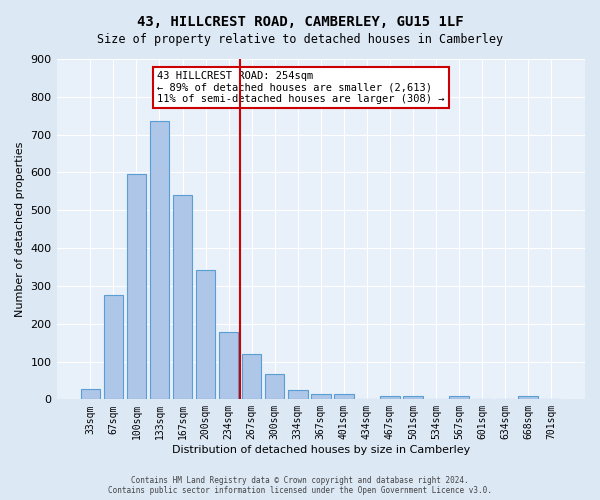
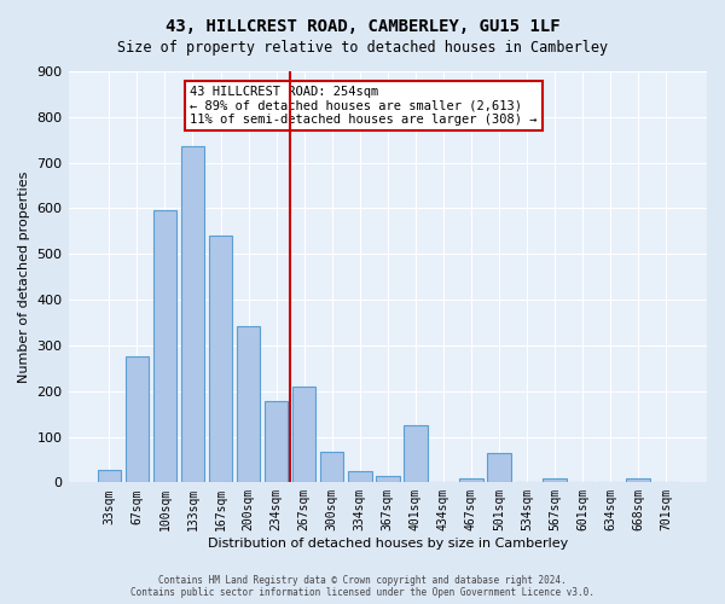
267sqm: 120 -> 210
401sqm: 15 -> 125
501sqm: 10 -> 65
